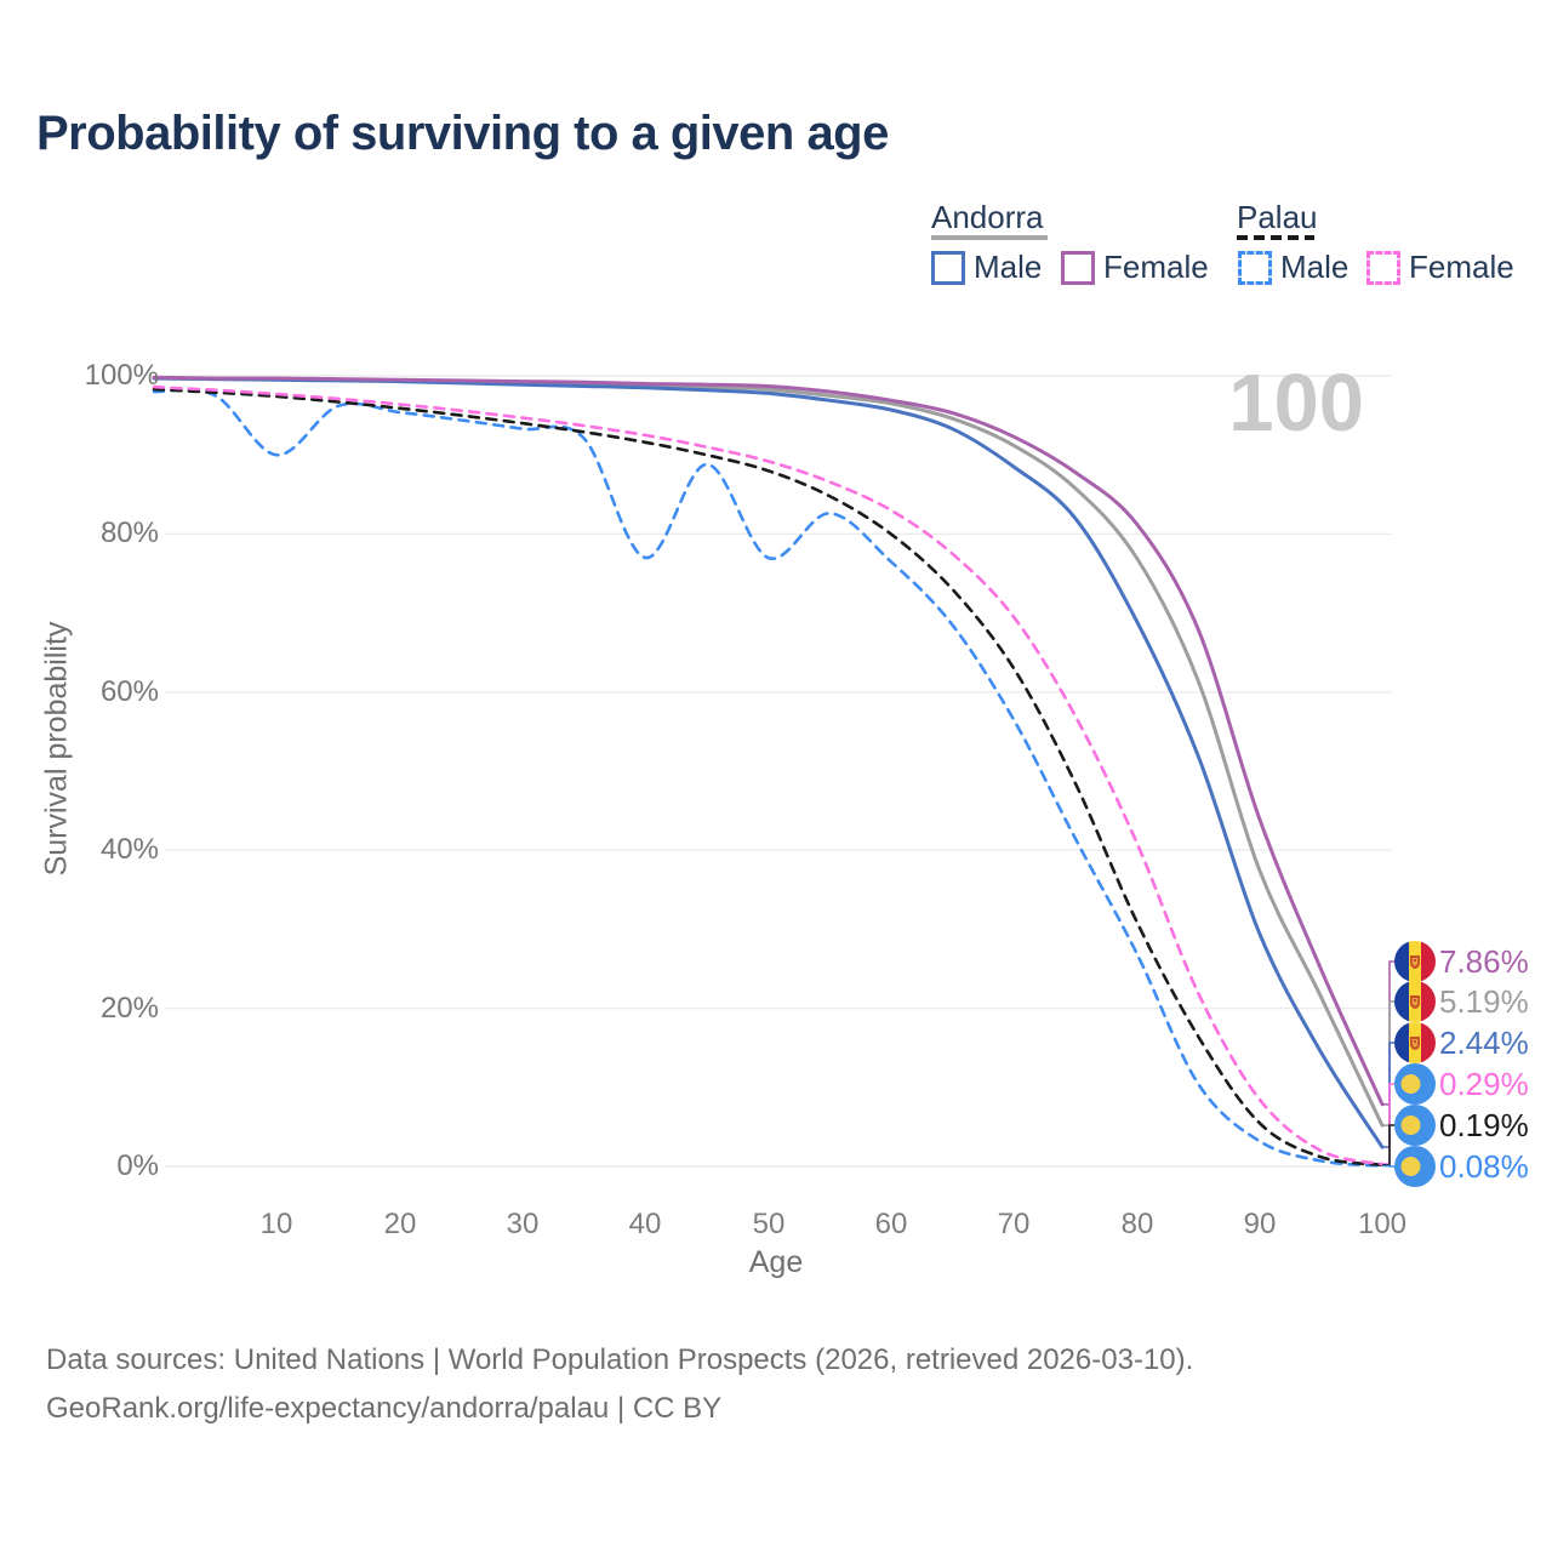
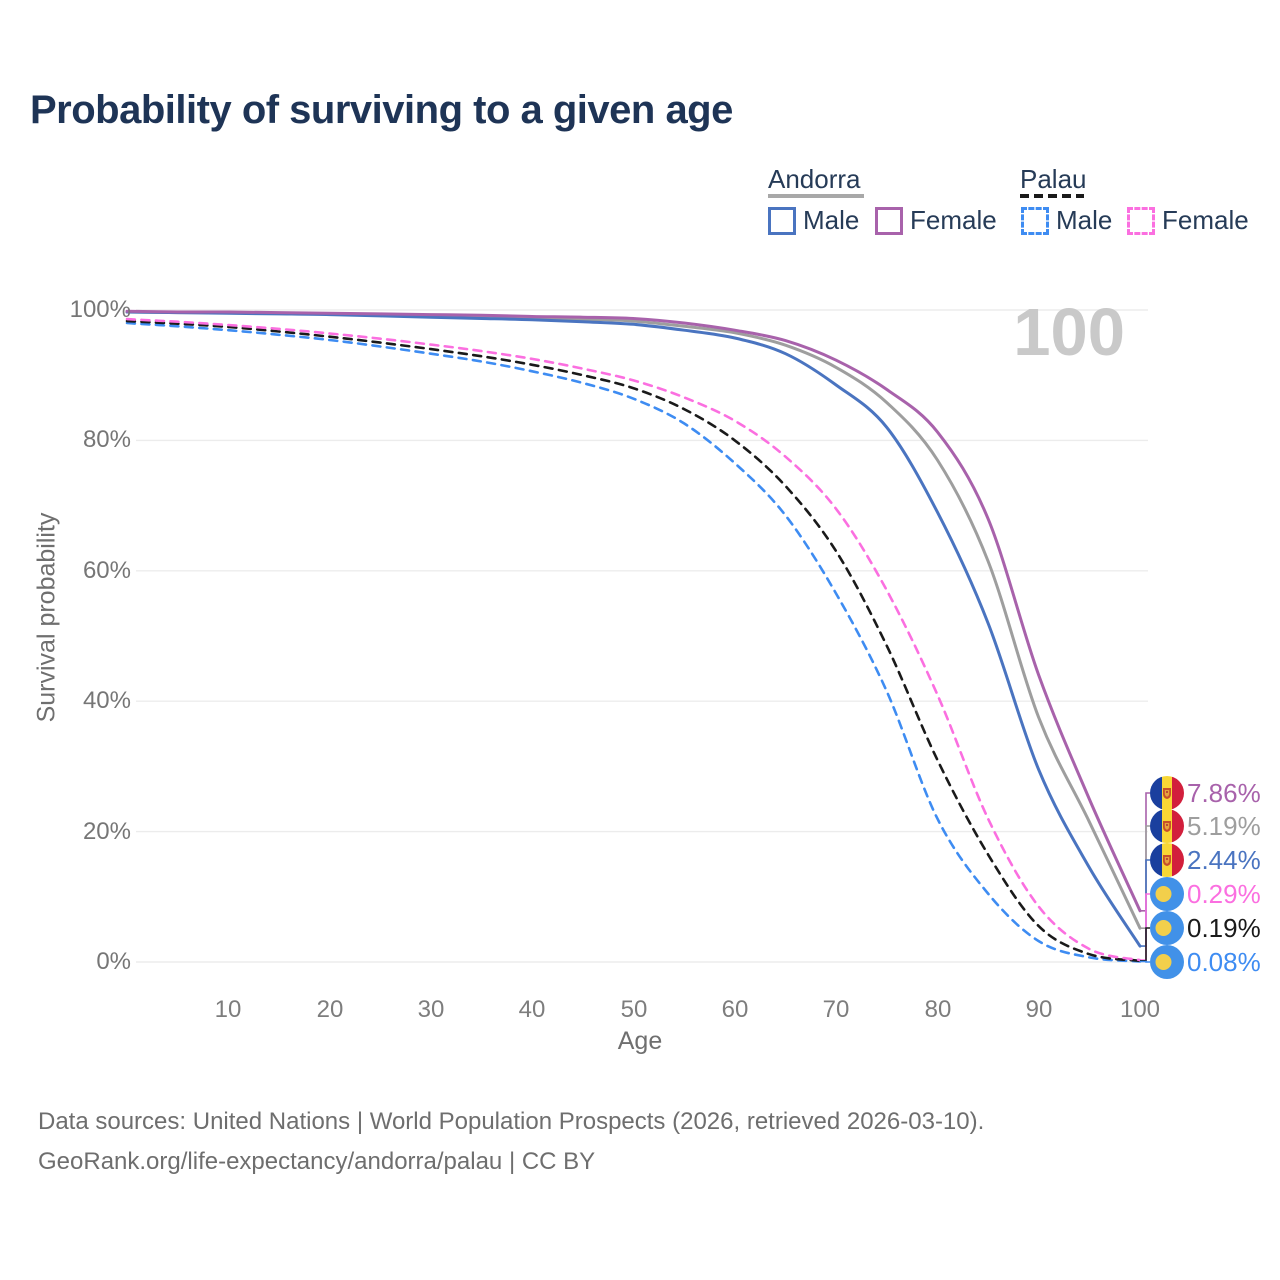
Palau Male/10: 90% -> 97%
Palau Male/40: 77% -> 91%
Palau Male/50: 77% -> 86%
Palau Male/80: 27% -> 22%
